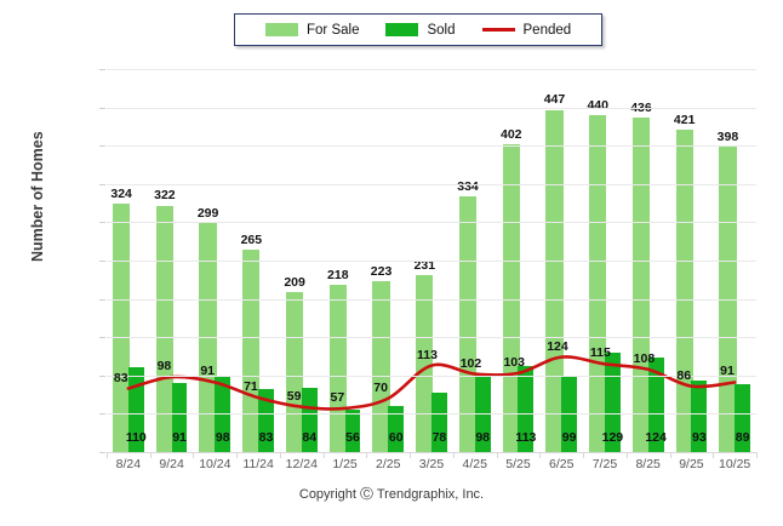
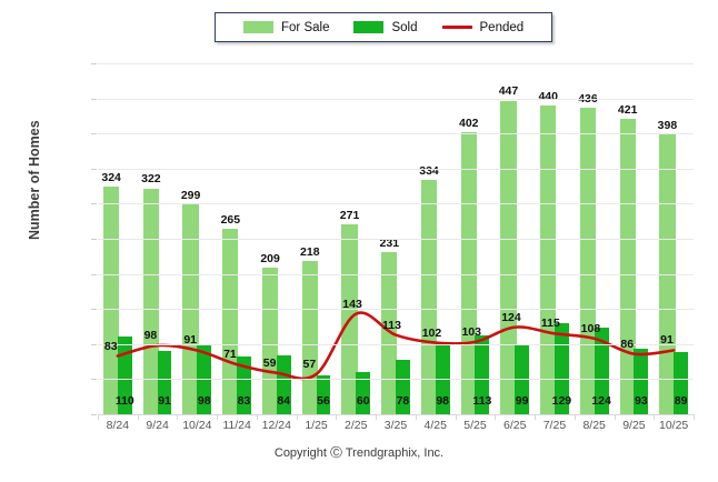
For Sale/2/25: 223 -> 271
Pended/2/25: 70 -> 143
